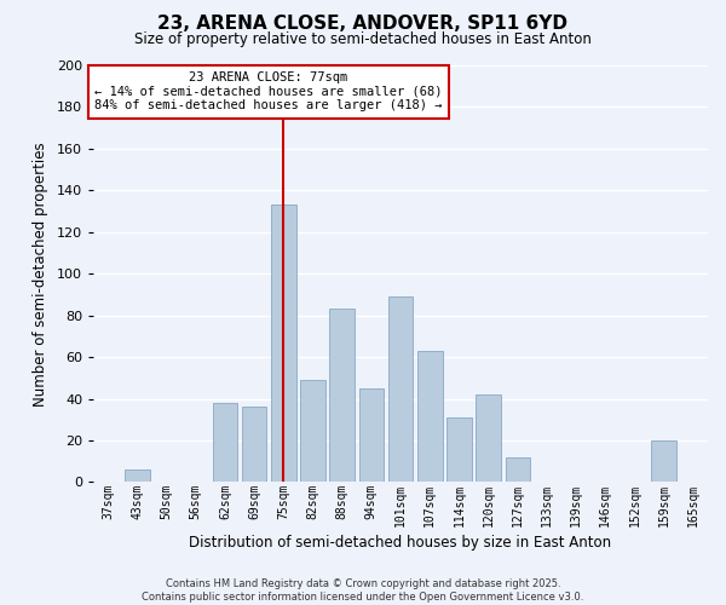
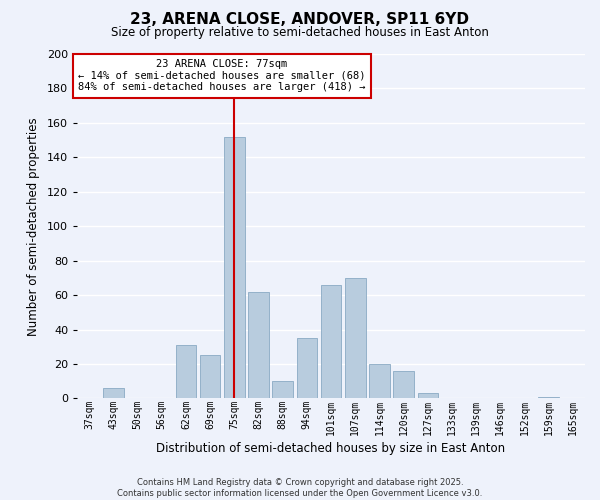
62sqm: 38 -> 31
69sqm: 36 -> 25
75sqm: 133 -> 152
82sqm: 49 -> 62
88sqm: 83 -> 10
94sqm: 45 -> 35
101sqm: 89 -> 66
107sqm: 63 -> 70
114sqm: 31 -> 20
120sqm: 42 -> 16
127sqm: 12 -> 3
159sqm: 20 -> 1
